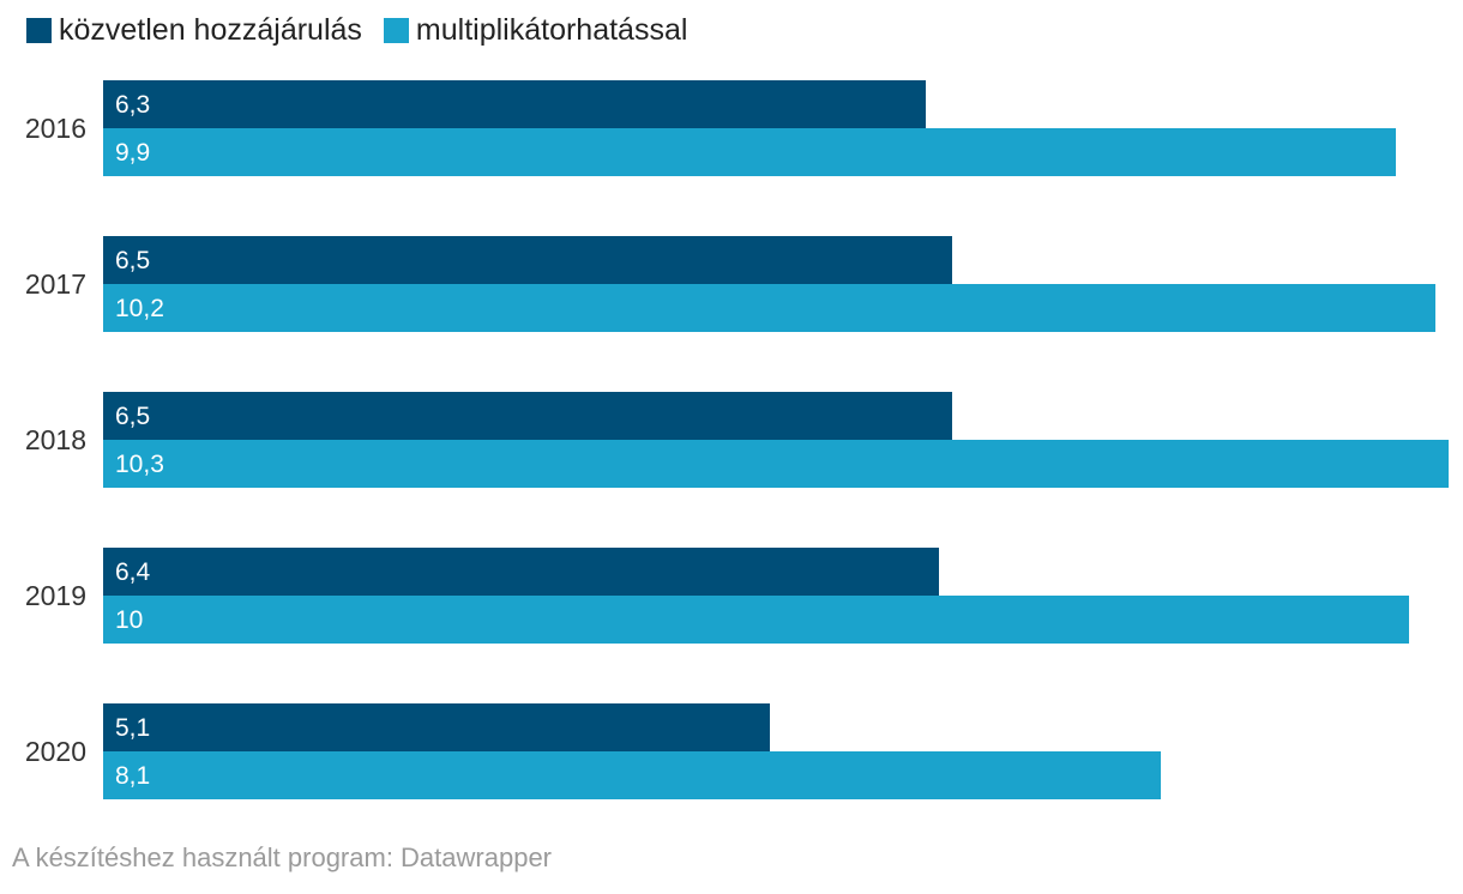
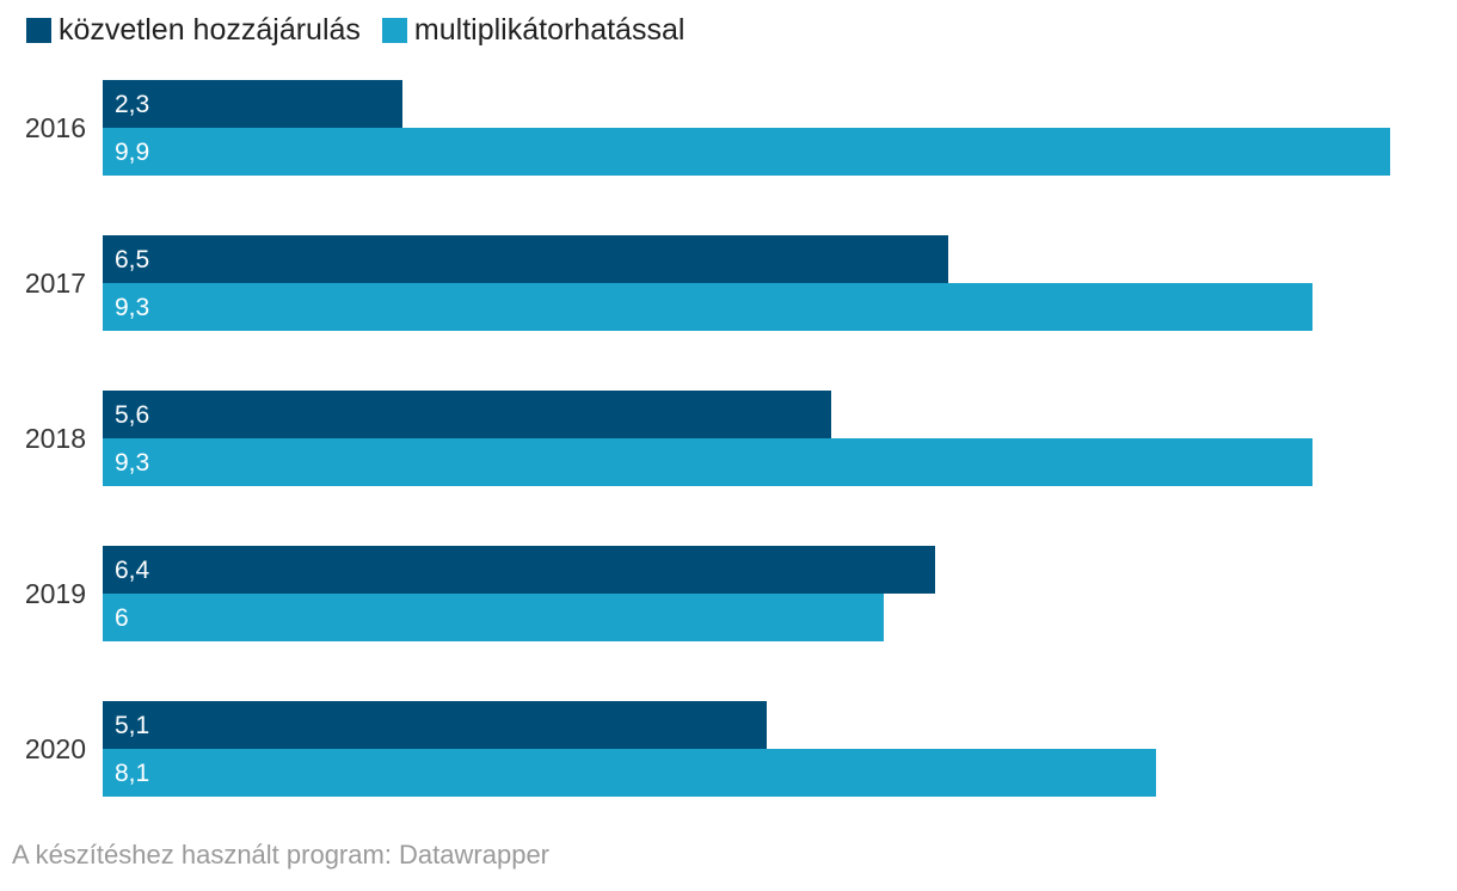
közvetlen hozzájárulás/2016: 6,3 -> 2,3
multiplikátorhatással/2017: 10,2 -> 9,3
közvetlen hozzájárulás/2018: 6,5 -> 5,6
multiplikátorhatással/2018: 10,3 -> 9,3
multiplikátorhatással/2019: 10 -> 6
